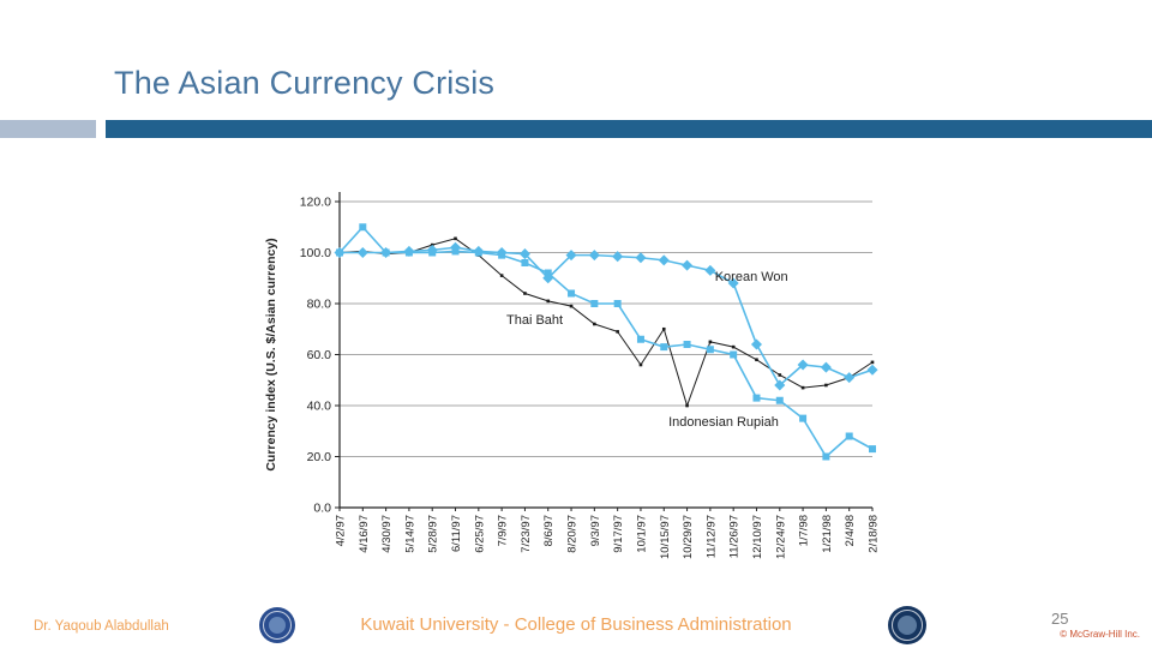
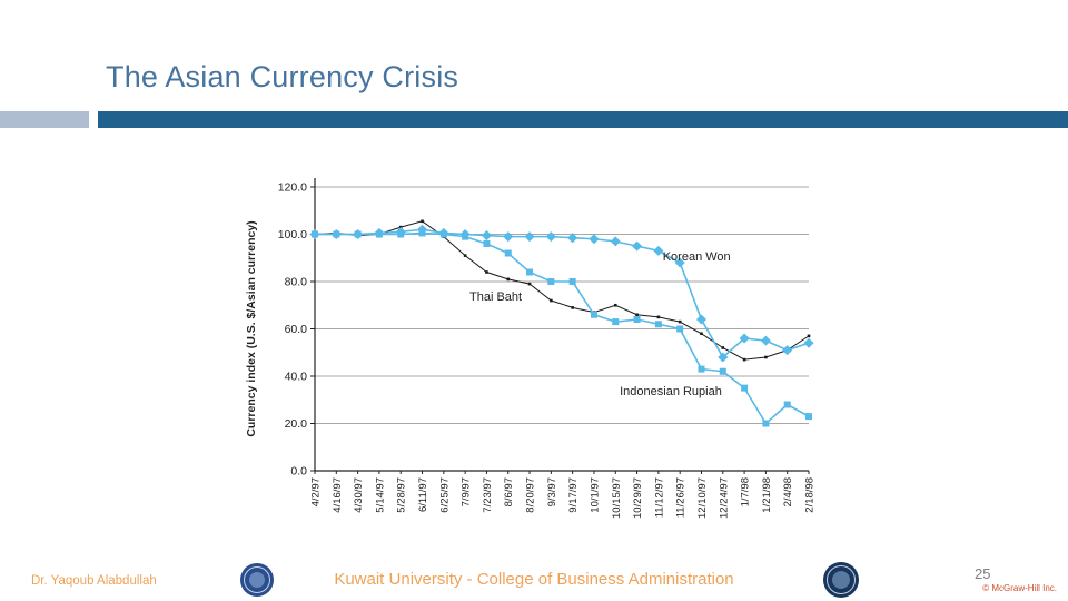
Indonesian Rupiah/4/16/97: 110 -> 100
Korean Won/8/6/97: 90 -> 99
Thai Baht/10/1/97: 56 -> 67
Thai Baht/10/29/97: 40 -> 66
